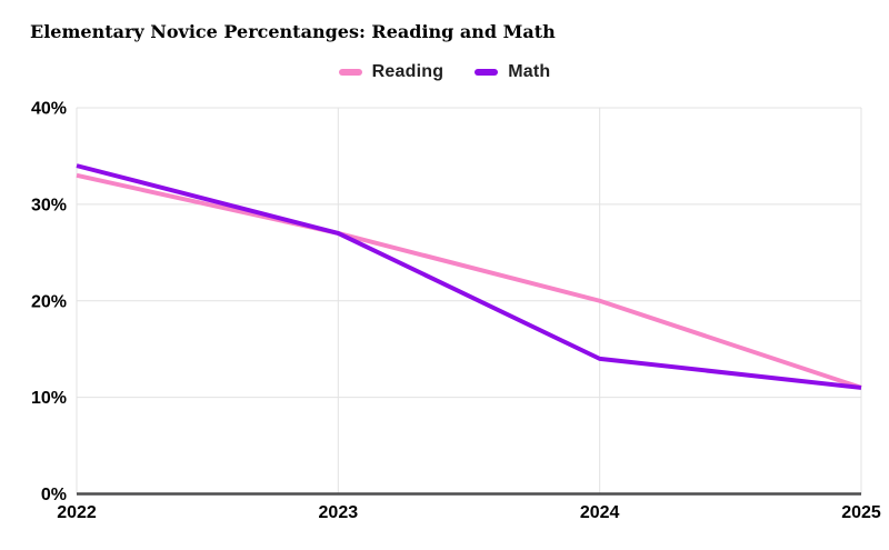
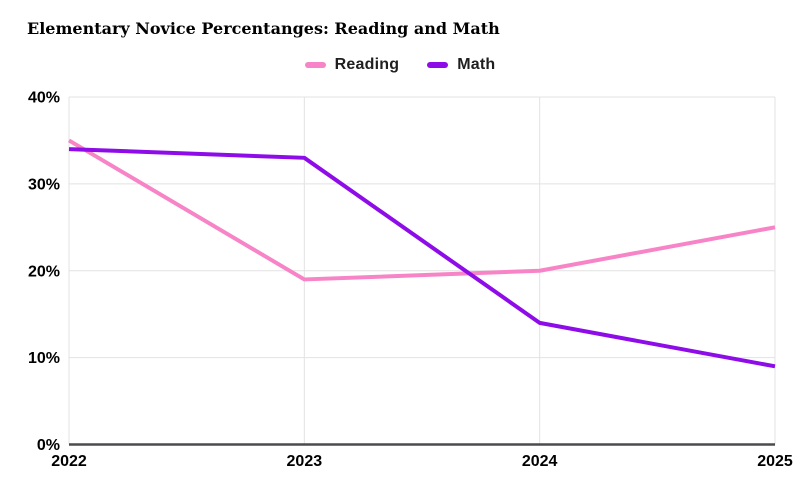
Reading/2022: 33% -> 35%
Reading/2023: 27% -> 19%
Math/2023: 27% -> 33%
Reading/2025: 11% -> 25%
Math/2025: 11% -> 9%
